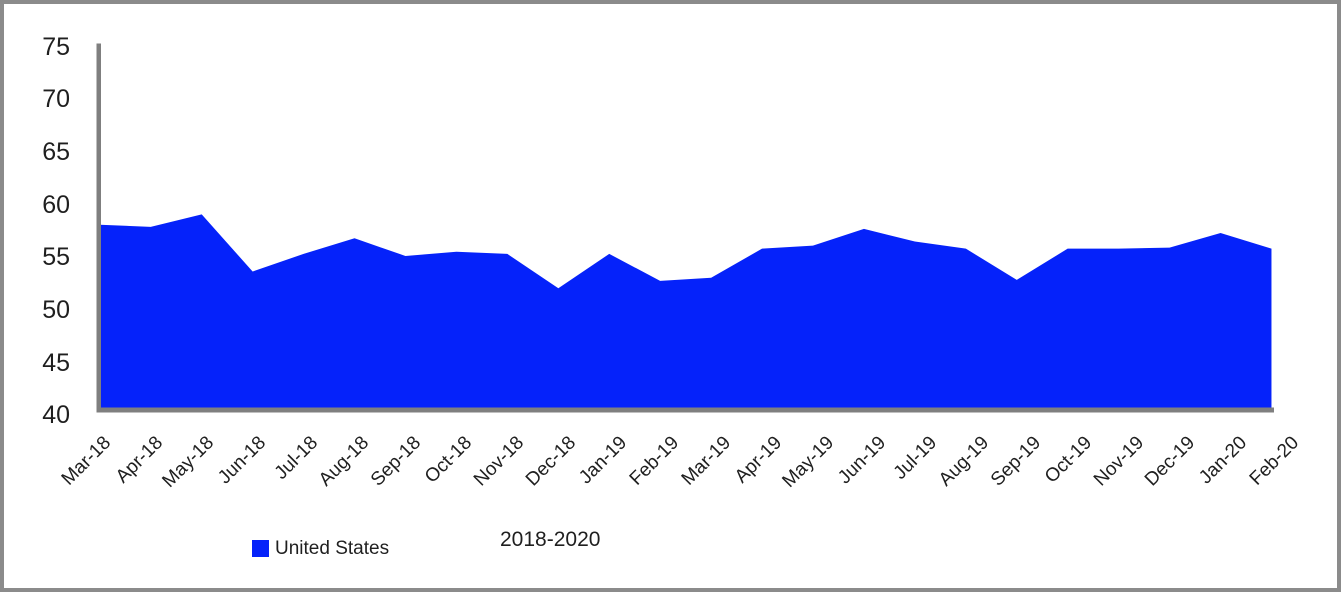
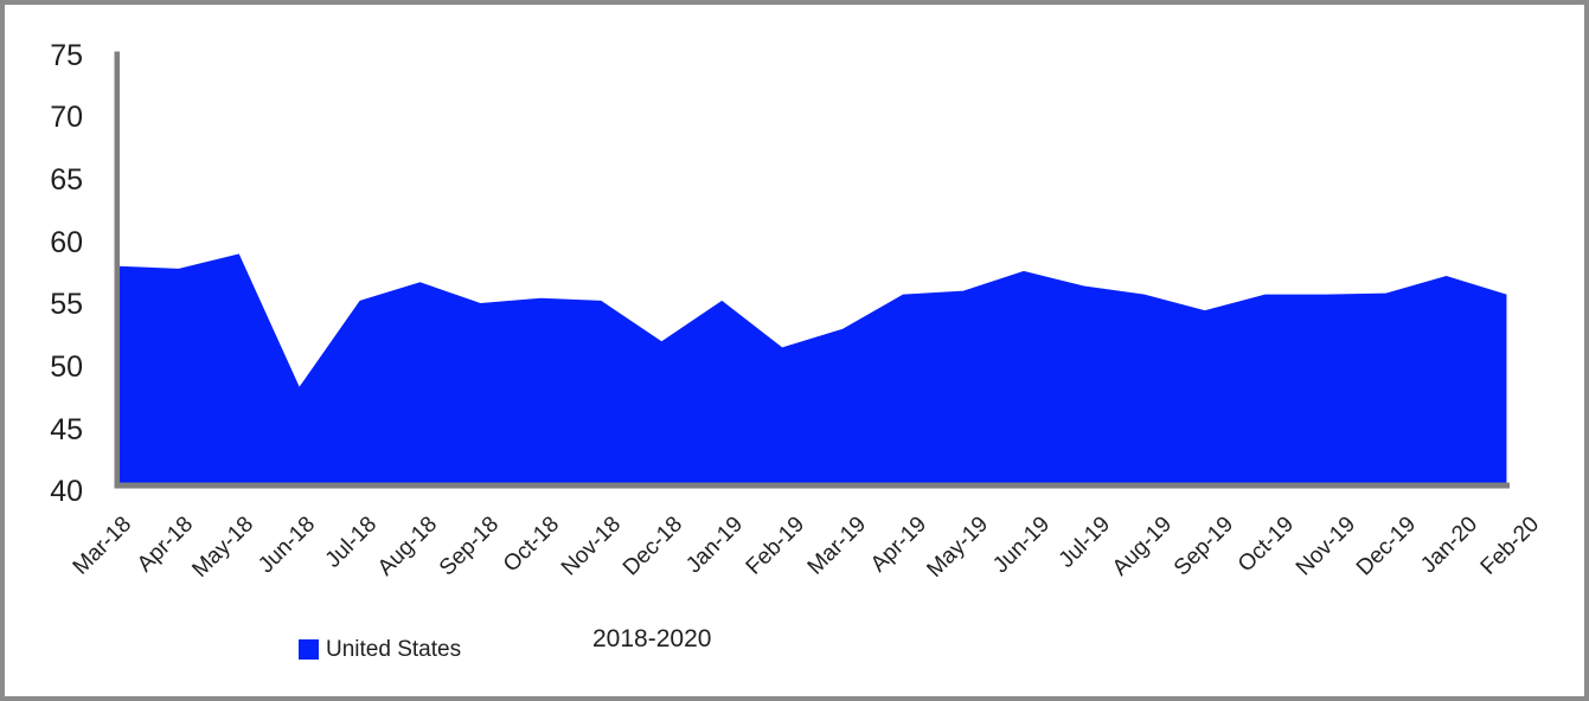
Jun-18: 53.3 -> 48.0
Feb-19: 52.4 -> 51.2
Sep-19: 52.5 -> 54.2
